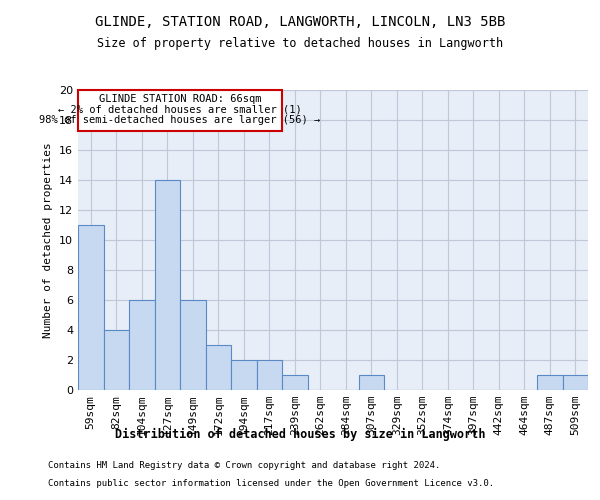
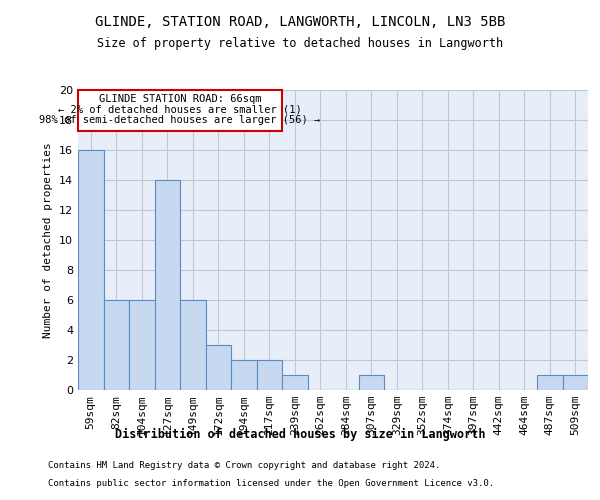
59sqm: 11 -> 16
82sqm: 4 -> 6
